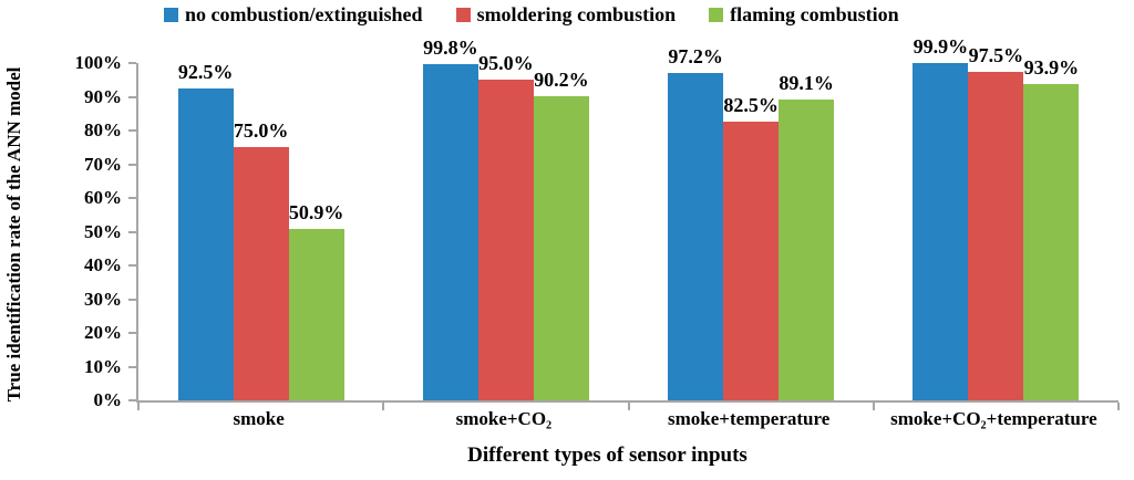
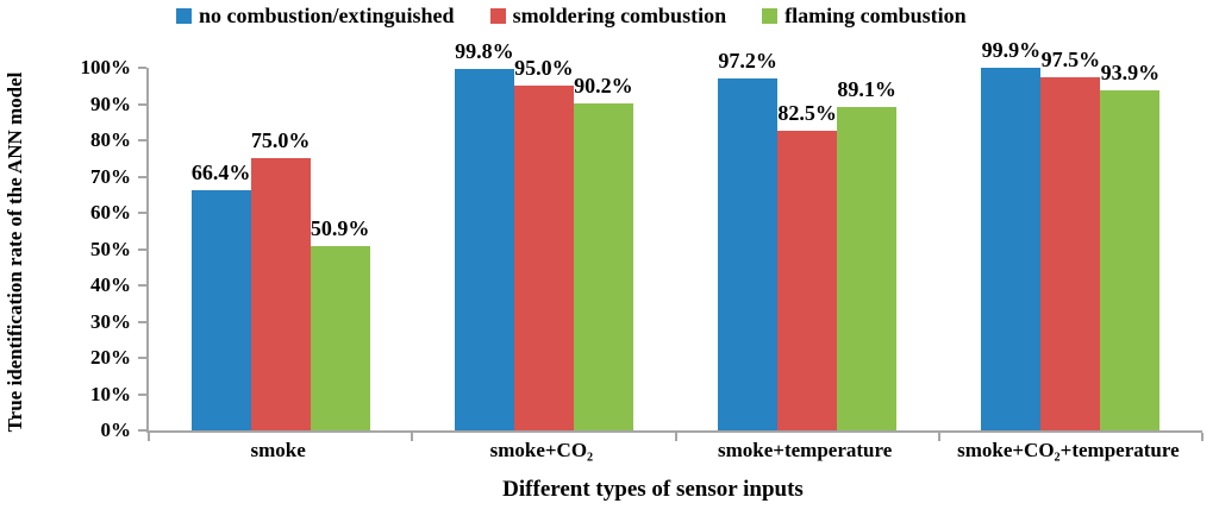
no combustion/extinguished/smoke: 92.5% -> 66.4%
